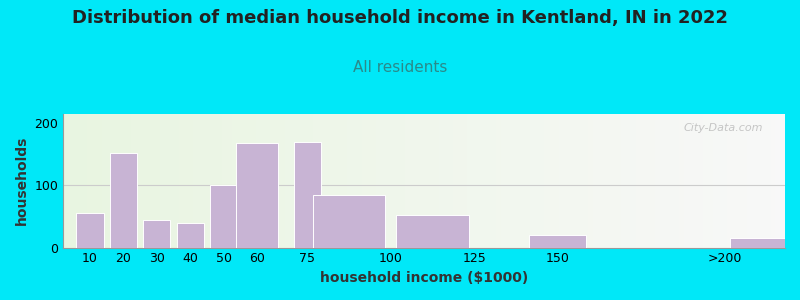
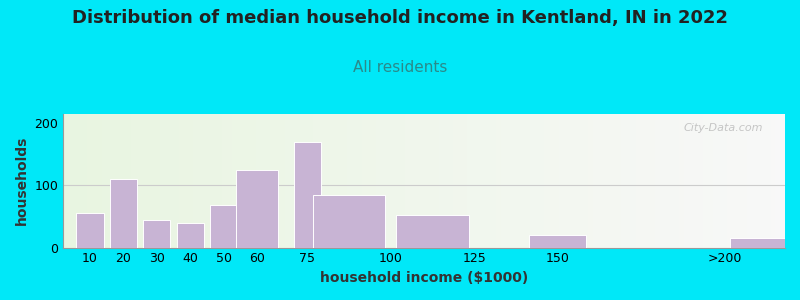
20: 152 -> 110
50: 100 -> 68
60: 168 -> 125
